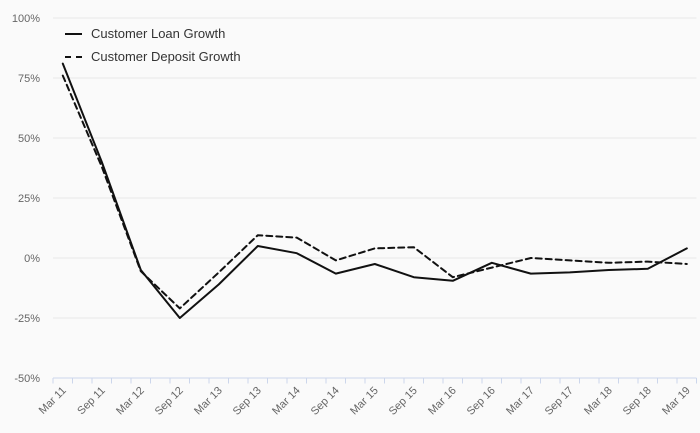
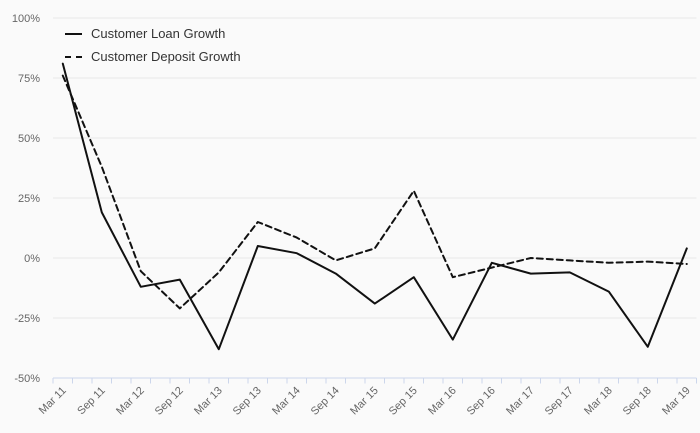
Customer Loan Growth/Sep 11: 40% -> 19%
Customer Loan Growth/Mar 12: -5% -> -12%
Customer Loan Growth/Sep 12: -25% -> -9%
Customer Loan Growth/Mar 13: -11% -> -38%
Customer Deposit Growth/Sep 13: 10% -> 15%
Customer Loan Growth/Mar 15: -2% -> -19%
Customer Deposit Growth/Sep 15: 4% -> 28%
Customer Loan Growth/Mar 16: -10% -> -34%
Customer Loan Growth/Mar 18: -5% -> -14%
Customer Loan Growth/Sep 18: -4% -> -37%
